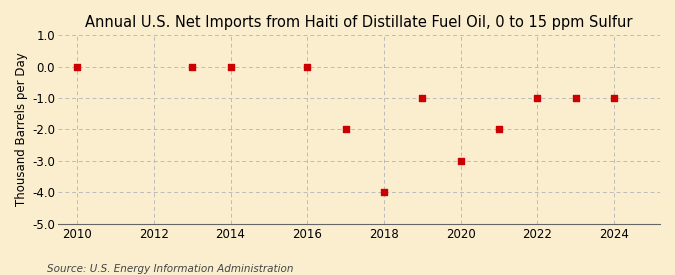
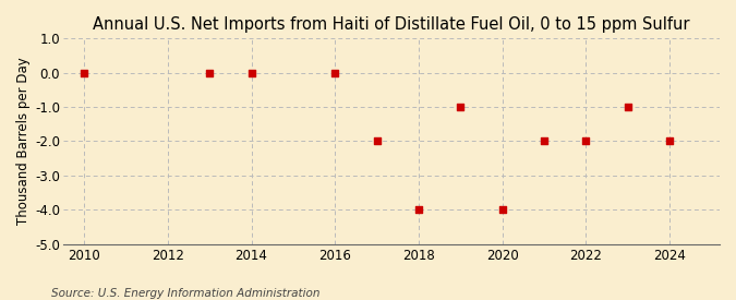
2020: -3 -> -4
2022: -1 -> -2
2024: -1 -> -2
